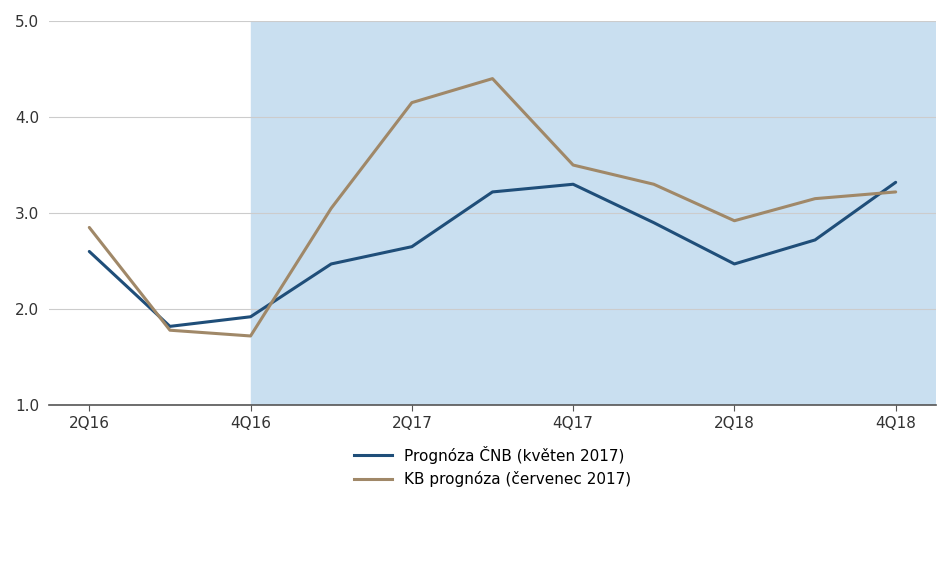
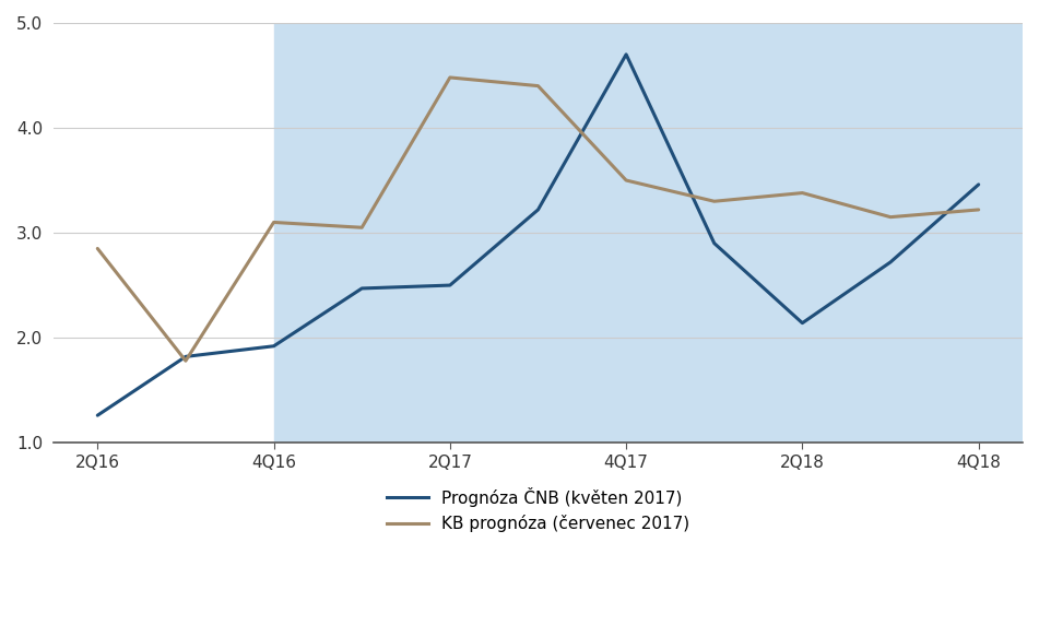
Prognóza ČNB (květen 2017)/2Q16: 2.60 -> 1.26
KB prognóza (červenec 2017)/4Q16: 1.72 -> 3.10
Prognóza ČNB (květen 2017)/2Q17: 2.65 -> 2.50
KB prognóza (červenec 2017)/2Q17: 4.15 -> 4.48
Prognóza ČNB (květen 2017)/4Q17: 3.30 -> 4.70
Prognóza ČNB (květen 2017)/2Q18: 2.47 -> 2.14
KB prognóza (červenec 2017)/2Q18: 2.92 -> 3.38
Prognóza ČNB (květen 2017)/4Q18: 3.32 -> 3.46
